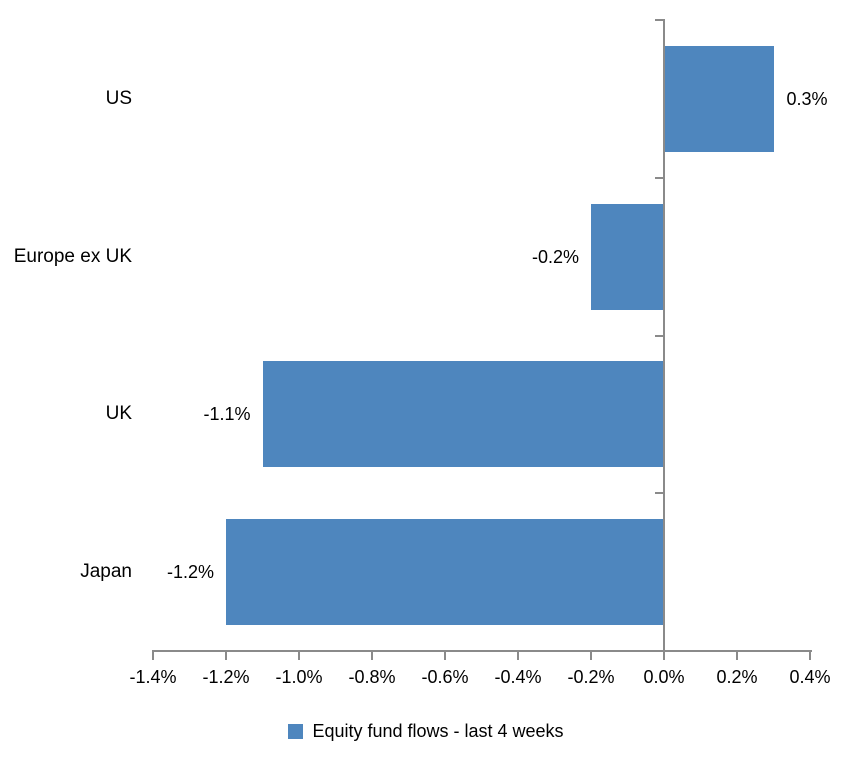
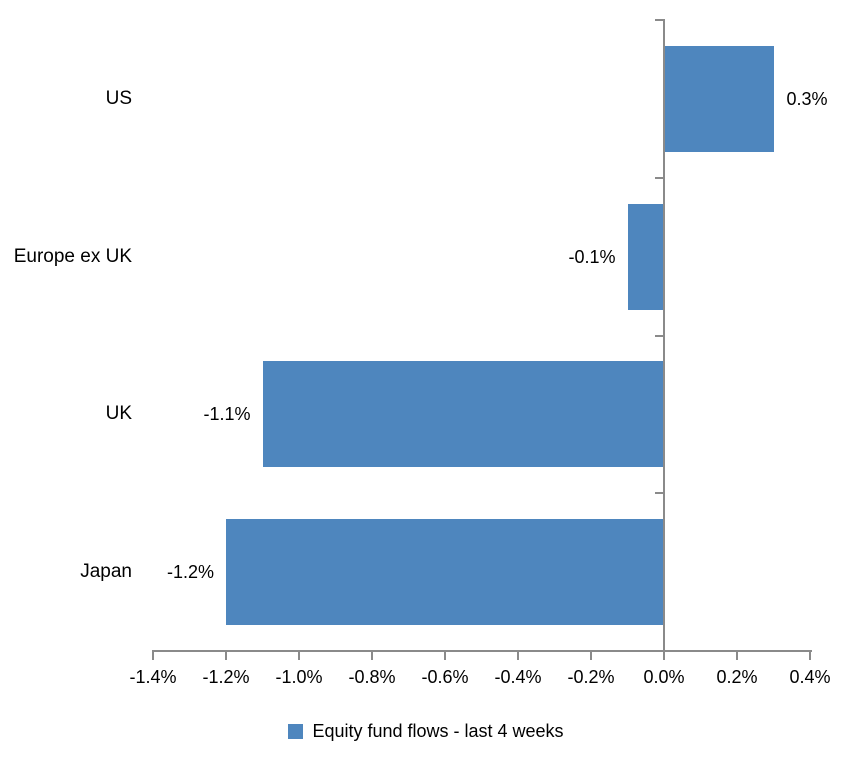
Europe ex UK: -0.2% -> -0.1%
